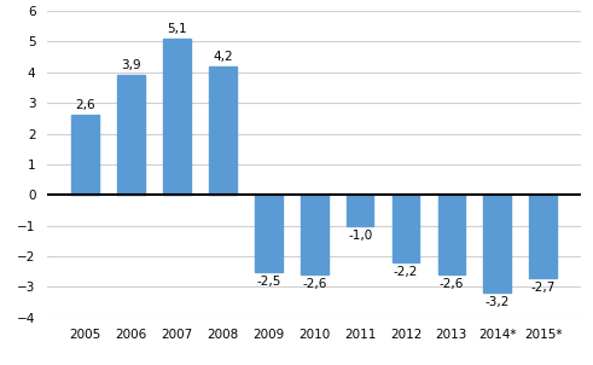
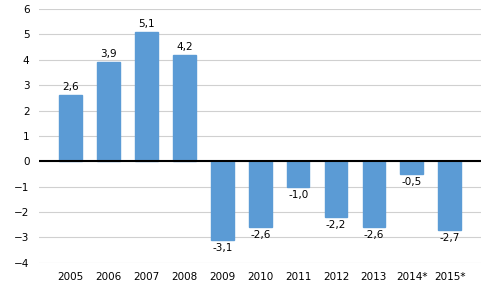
2009: -2,5 -> -3,1
2014*: -3,2 -> -0,5
